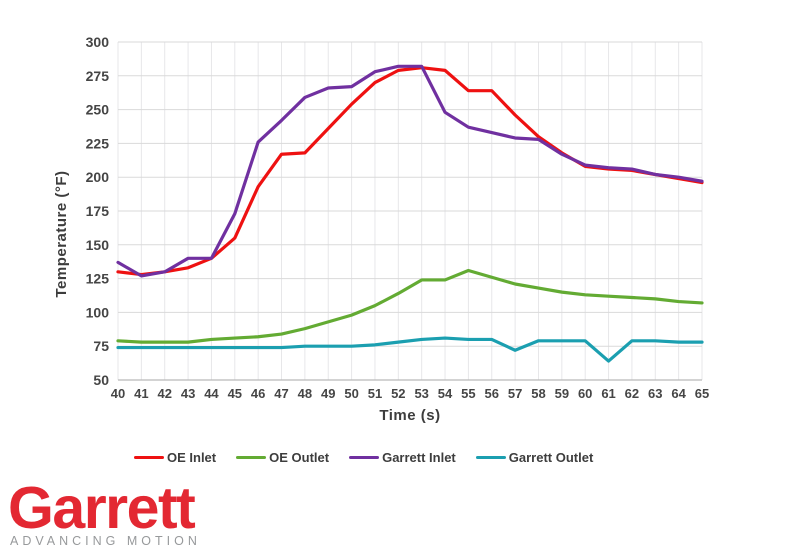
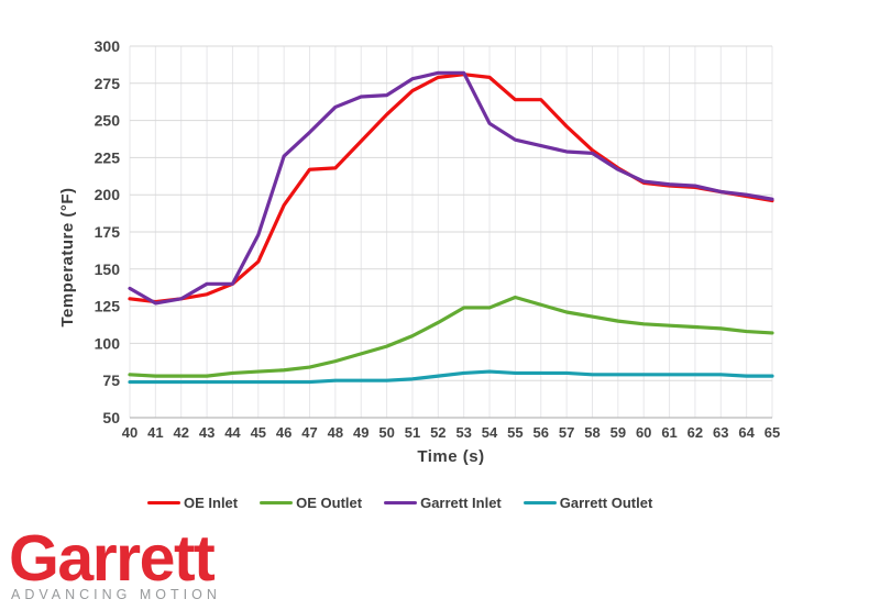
Garrett Outlet/57: 72 -> 80
Garrett Outlet/61: 64 -> 79
